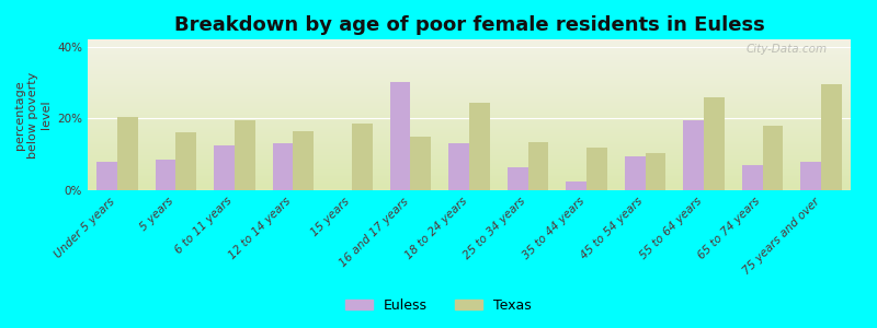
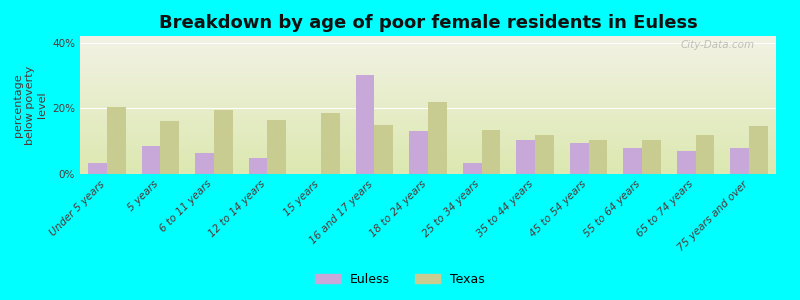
Euless/Under 5 years: 8.0% -> 3.5%
Euless/6 to 11 years: 12.5% -> 6.5%
Euless/12 to 14 years: 13.0% -> 5.0%
Texas/18 to 24 years: 24.5% -> 22.0%
Euless/25 to 34 years: 6.5% -> 3.5%
Euless/35 to 44 years: 2.5% -> 10.5%
Euless/55 to 64 years: 19.5% -> 8.0%
Texas/55 to 64 years: 26.0% -> 10.5%
Texas/65 to 74 years: 18.0% -> 12.0%
Texas/75 years and over: 29.5% -> 14.5%
